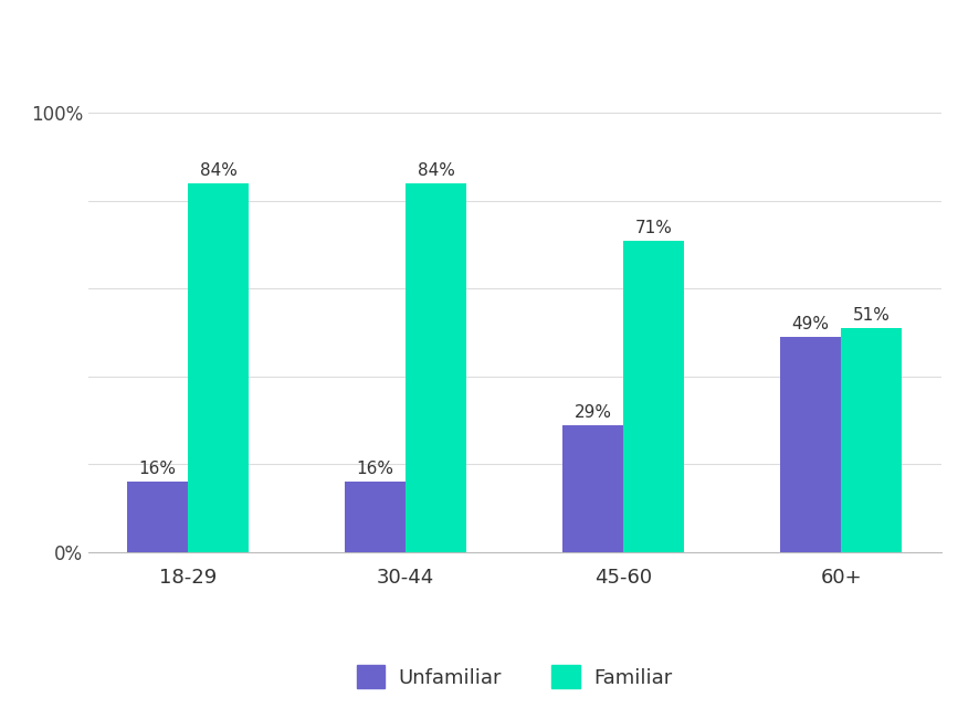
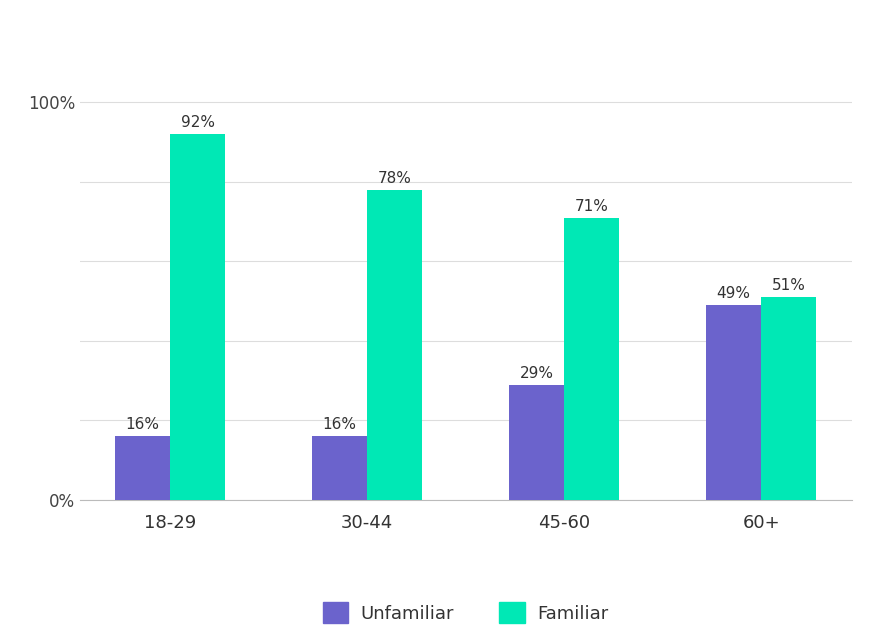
Familiar/18-29: 84% -> 92%
Familiar/30-44: 84% -> 78%
